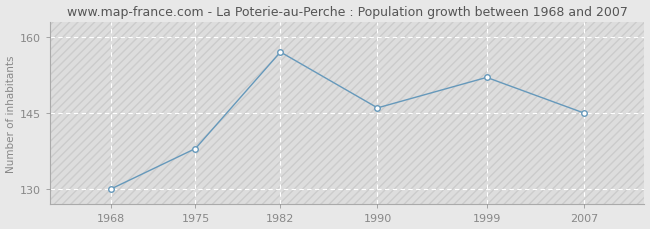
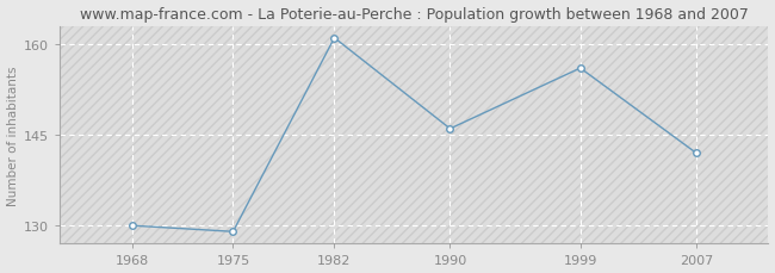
1975: 138 -> 129
1982: 157 -> 161
1999: 152 -> 156
2007: 145 -> 142
